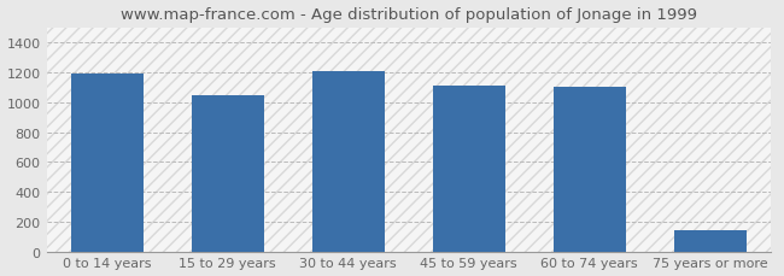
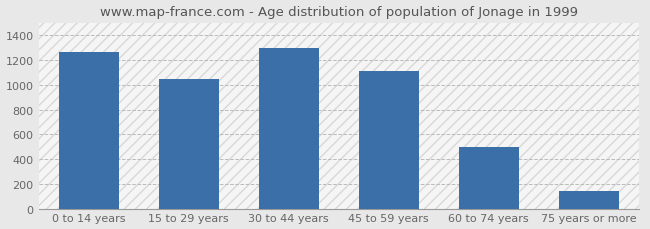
0 to 14 years: 1190 -> 1260
30 to 44 years: 1210 -> 1300
60 to 74 years: 1100 -> 500
